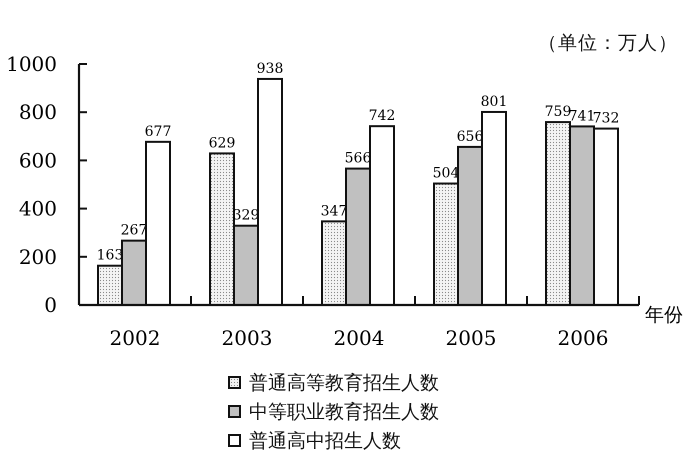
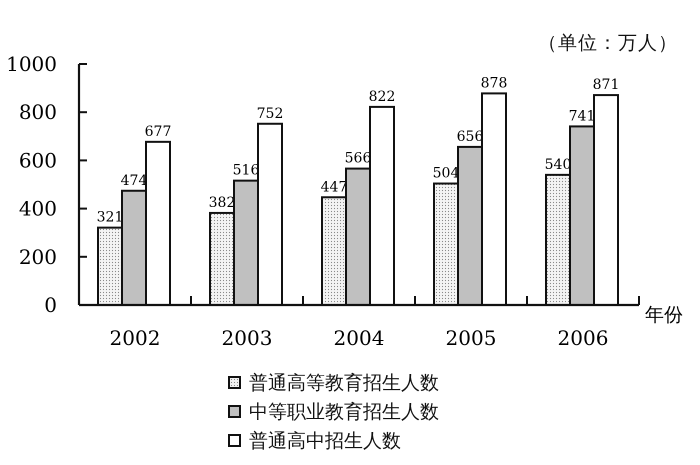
普通高等教育招生人数/2002: 163 -> 321
中等职业教育招生人数/2002: 267 -> 474
普通高等教育招生人数/2003: 629 -> 382
中等职业教育招生人数/2003: 329 -> 516
普通高中招生人数/2003: 938 -> 752
普通高等教育招生人数/2004: 347 -> 447
普通高中招生人数/2004: 742 -> 822
普通高中招生人数/2005: 801 -> 878
普通高等教育招生人数/2006: 759 -> 540
普通高中招生人数/2006: 732 -> 871
